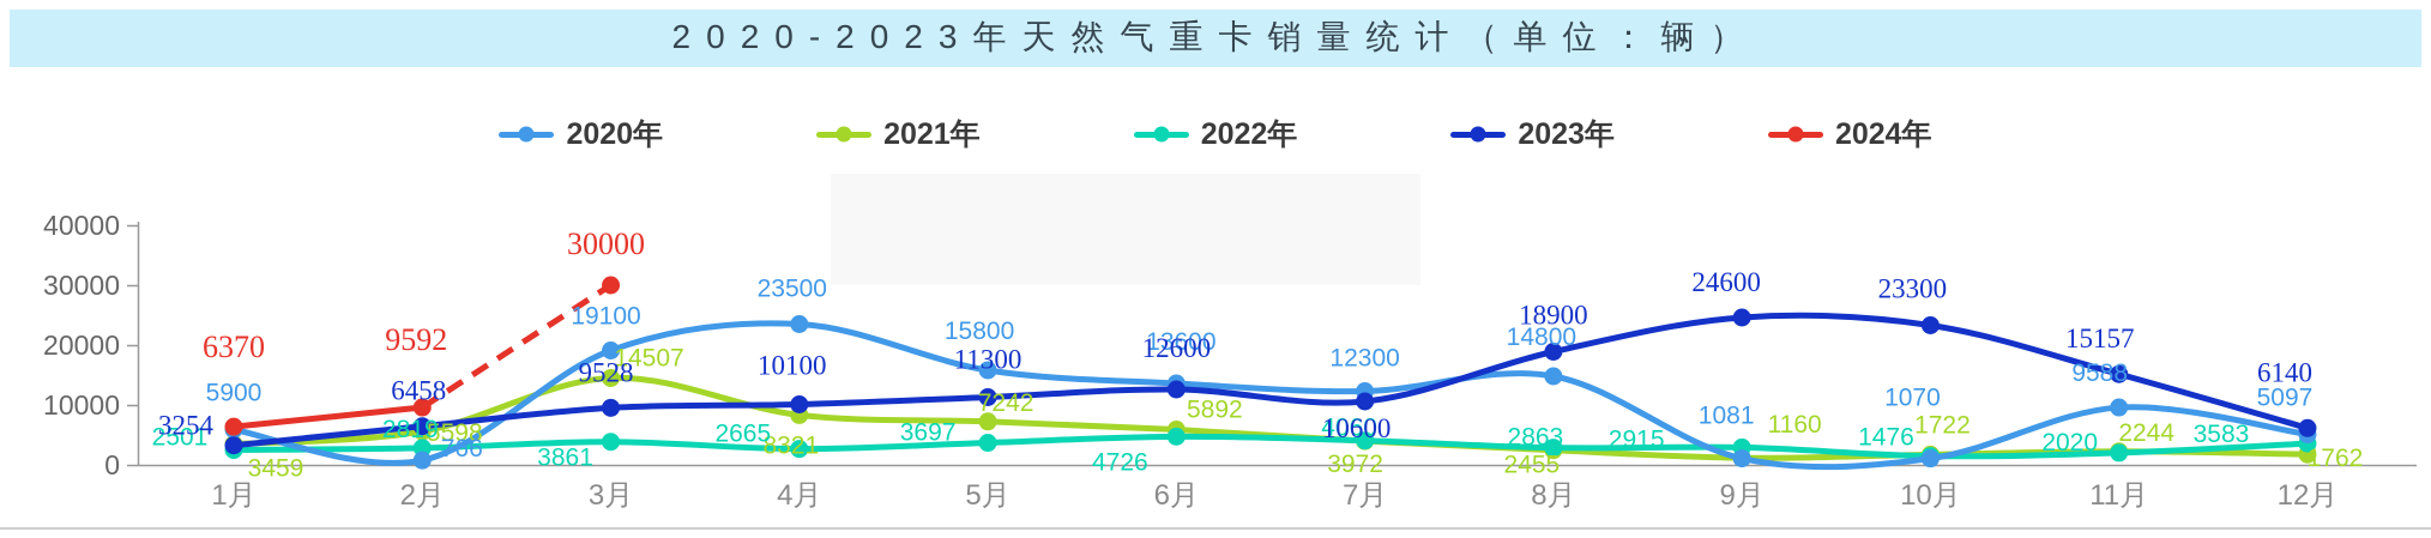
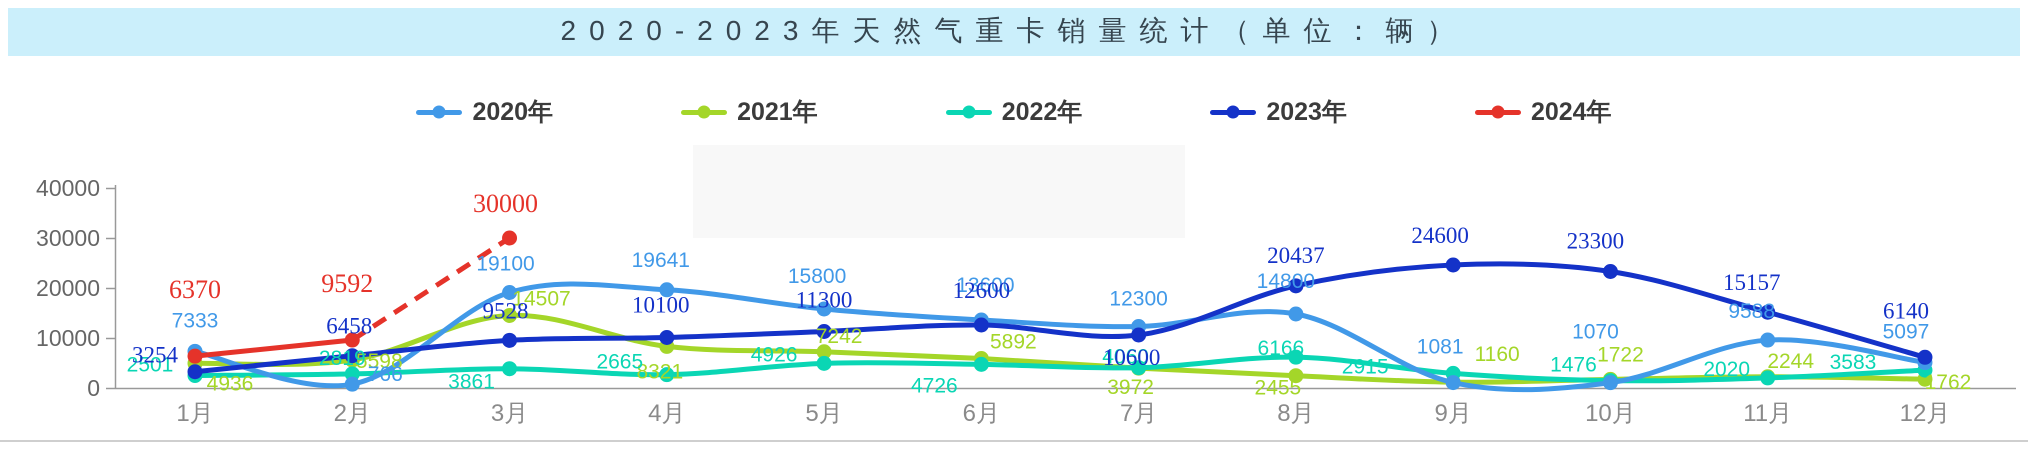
2020年/1月: 5900 -> 7333
2021年/1月: 3459 -> 4936
2020年/4月: 23500 -> 19641
2022年/5月: 3697 -> 4926
2022年/8月: 2863 -> 6166
2023年/8月: 18900 -> 20437
